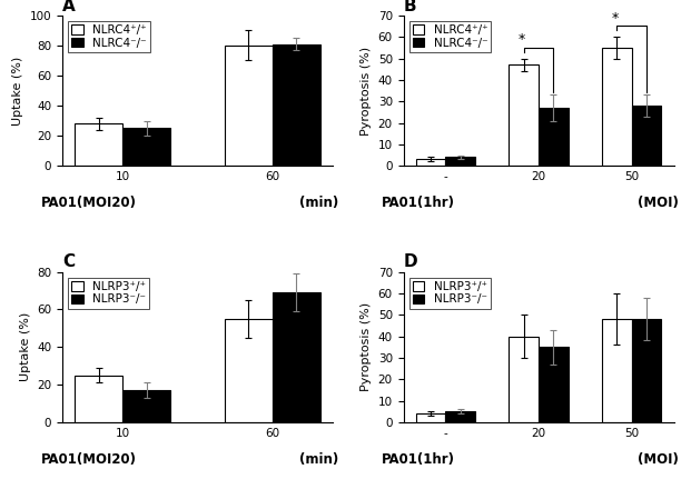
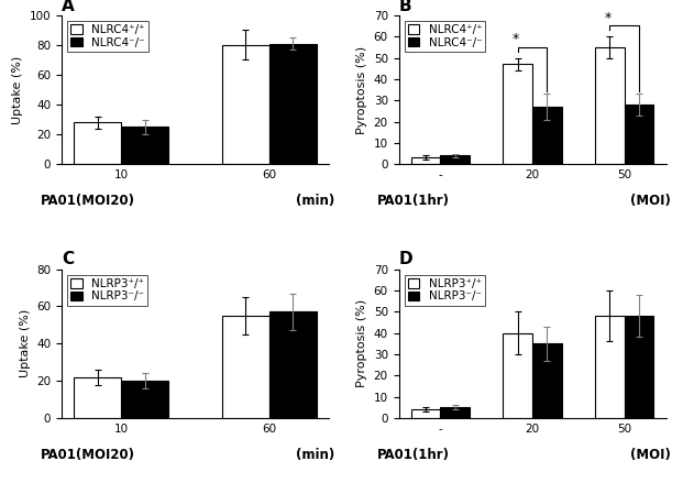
C/NLRP3⁺/⁺/10: 25 -> 22
C/NLRP3⁻/⁻/10: 17 -> 20
C/NLRP3⁻/⁻/60: 69 -> 57
